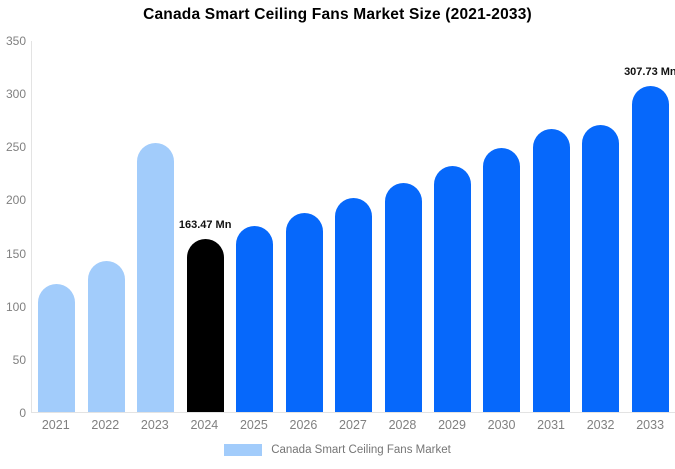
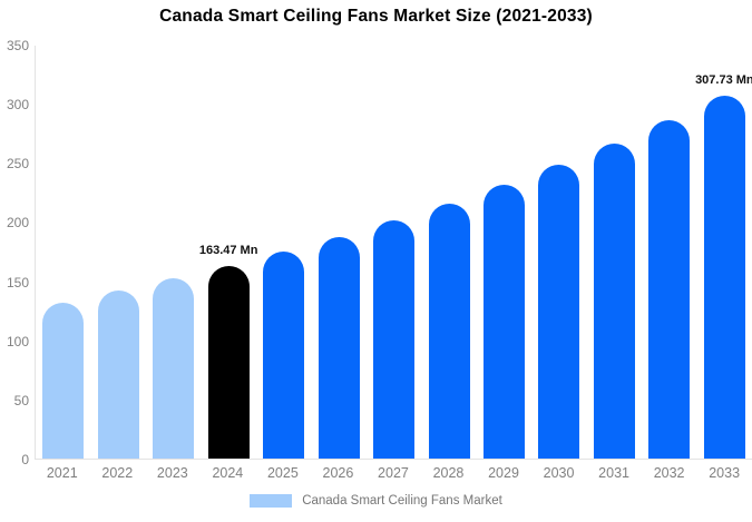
2021: 121 -> 132
2023: 254 -> 152
2032: 271 -> 287
